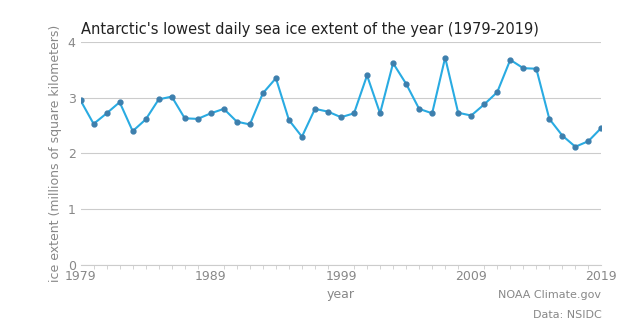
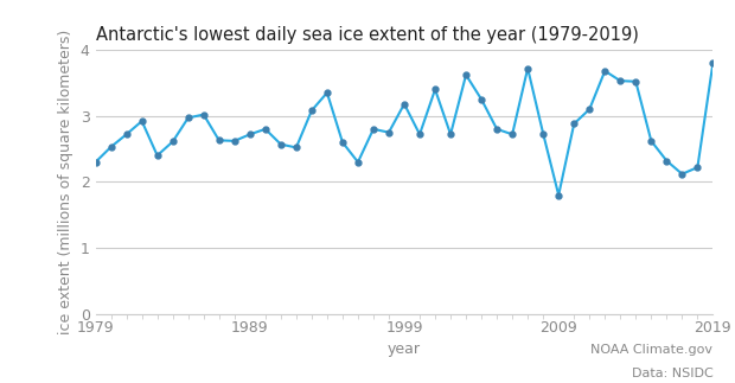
1979: 2.95 -> 2.30
1999: 2.65 -> 3.18
2009: 2.68 -> 1.80
2019: 2.46 -> 3.80
